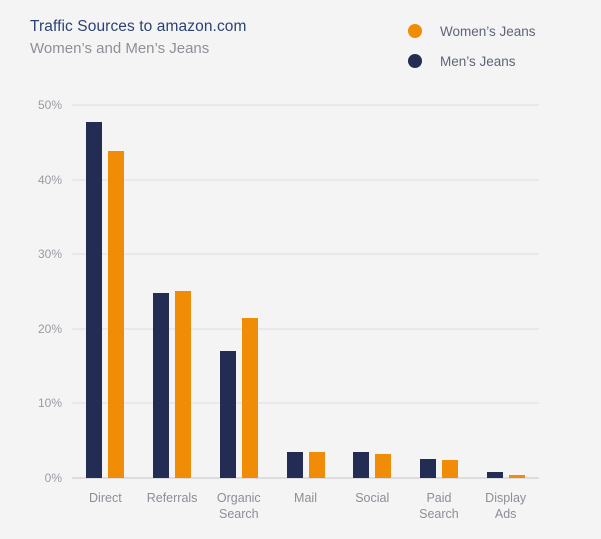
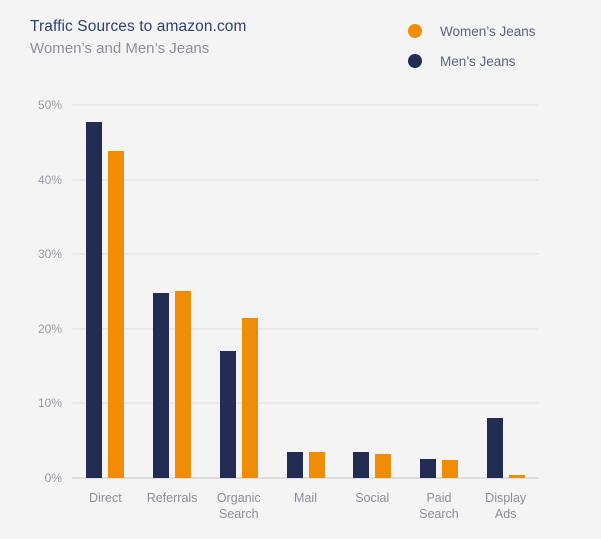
Men’s Jeans/Display Ads: 1% -> 8%
